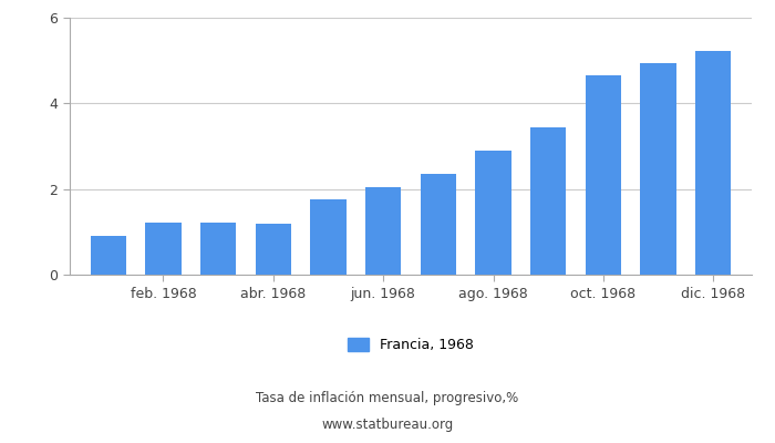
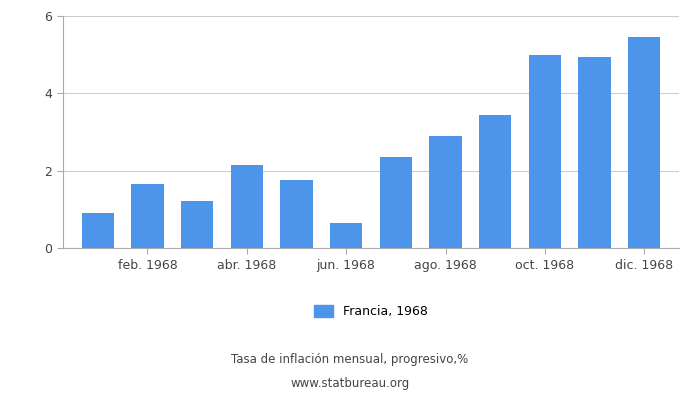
feb. 1968: 1.22 -> 1.65
abr. 1968: 1.20 -> 2.15
jun. 1968: 2.05 -> 0.65
oct. 1968: 4.65 -> 5.00
dic. 1968: 5.22 -> 5.45
